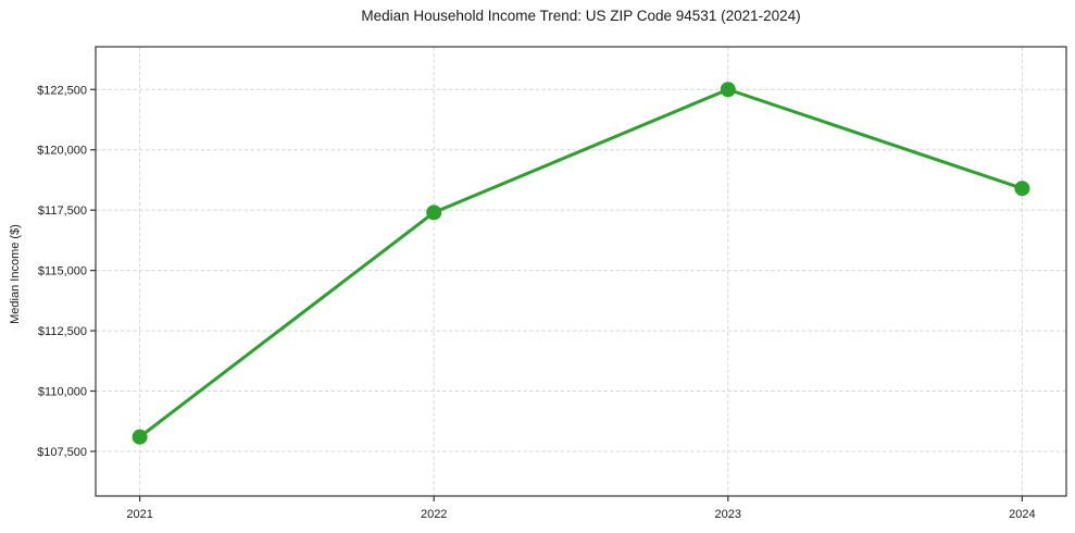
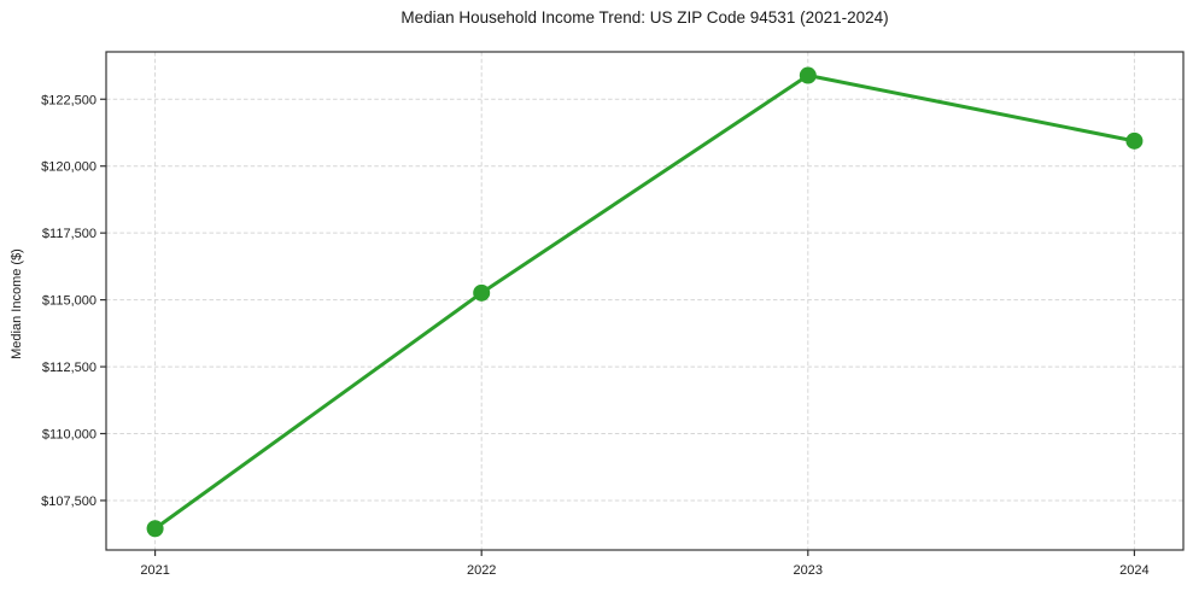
2021: $108100 -> $106400
2022: $117400 -> $115300
2023: $122500 -> $123400
2024: $118400 -> $120900
